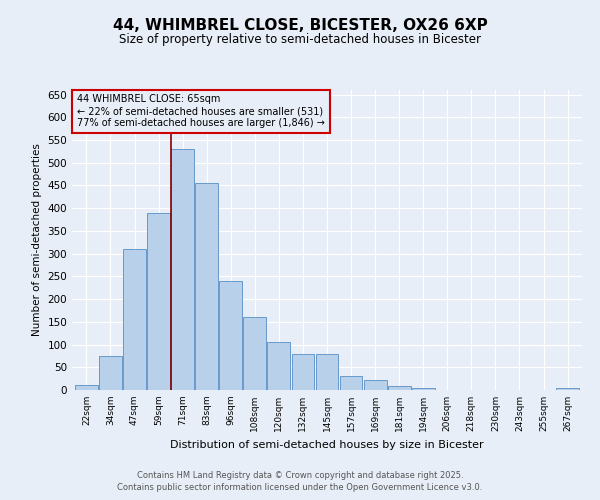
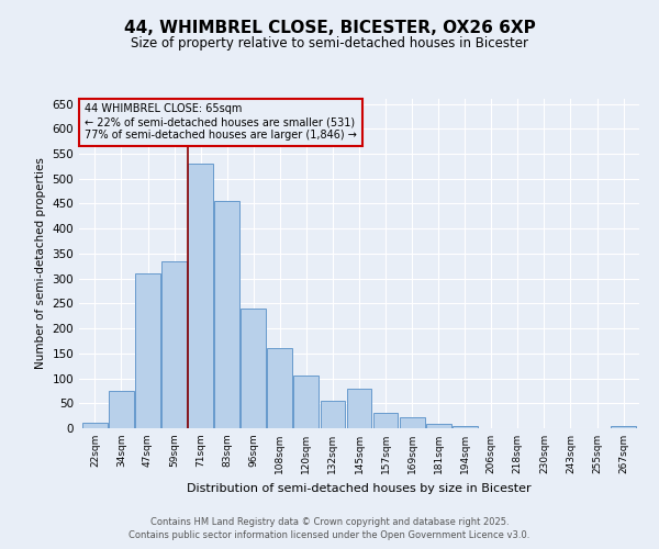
59sqm: 390 -> 335
132sqm: 80 -> 55
